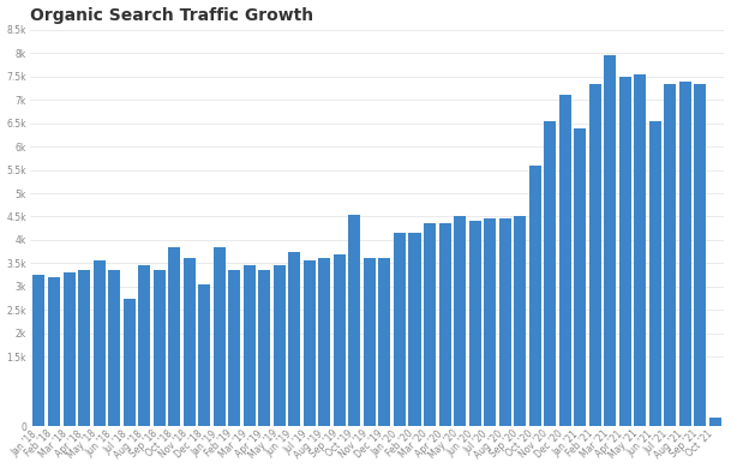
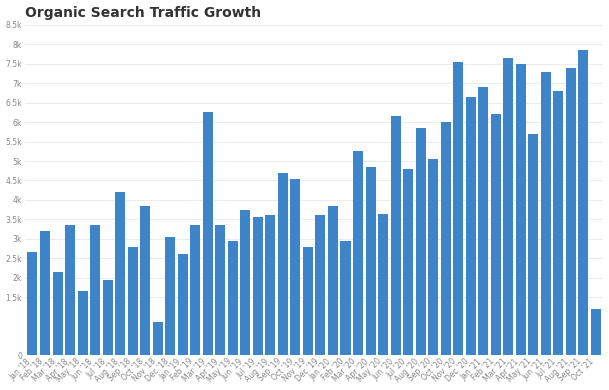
Jan '18: 3.25k -> 2.65k
Mar '18: 3.30k -> 2.15k
May '18: 3.55k -> 1.65k
Jul '18: 2.75k -> 1.95k
Aug '18: 3.45k -> 4.20k
Sep '18: 3.35k -> 2.80k
Nov '18: 3.60k -> 0.85k
Jan '19: 3.85k -> 2.60k
Mar '19: 3.45k -> 6.25k
May '19: 3.45k -> 2.95k
Sep '19: 3.70k -> 4.70k
Nov '19: 3.60k -> 2.80k
Jan '20: 4.15k -> 3.85k
Feb '20: 4.15k -> 2.95k
Mar '20: 4.35k -> 5.25k
Apr '20: 4.35k -> 4.85k
May '20: 4.50k -> 3.65k
Jun '20: 4.40k -> 6.15k
Jul '20: 4.45k -> 4.80k
Aug '20: 4.45k -> 5.85k
Sep '20: 4.50k -> 5.05k
Oct '20: 5.60k -> 6.00k
Nov '20: 6.55k -> 7.55k
Dec '20: 7.10k -> 6.65k
Jan '21: 6.40k -> 6.90k
Feb '21: 7.35k -> 6.20k
Mar '21: 7.95k -> 7.65k
May '21: 7.55k -> 5.70k
Jun '21: 6.55k -> 7.30k
Jul '21: 7.35k -> 6.80k
Sep '21: 7.35k -> 7.85k
Oct '21: 0.20k -> 1.20k
